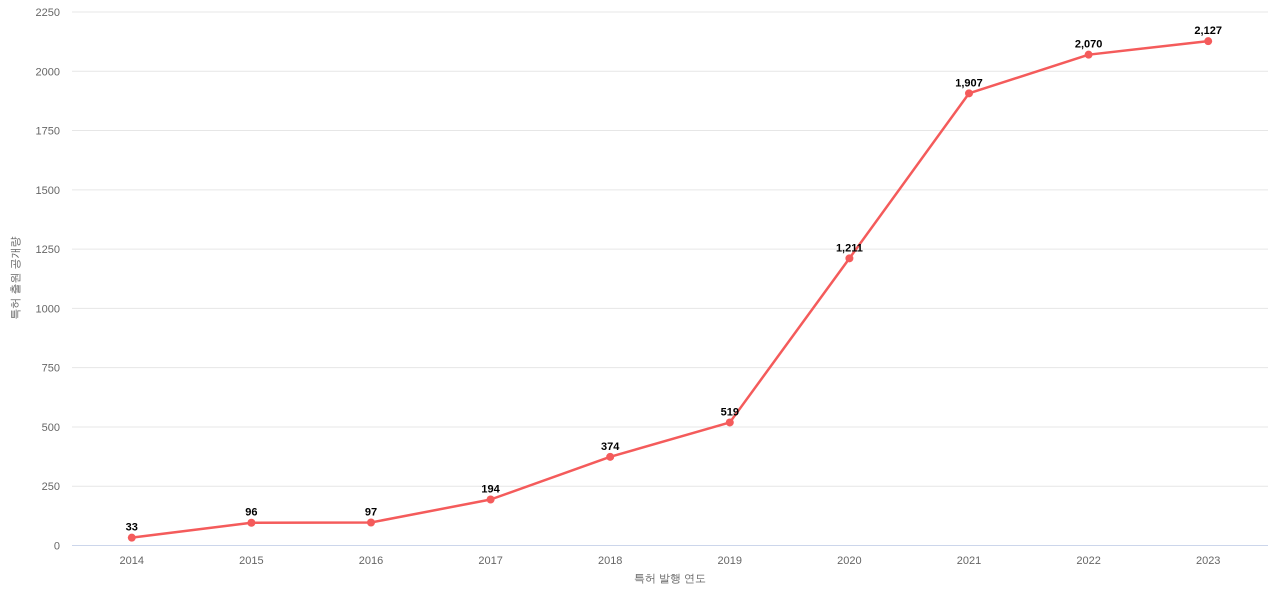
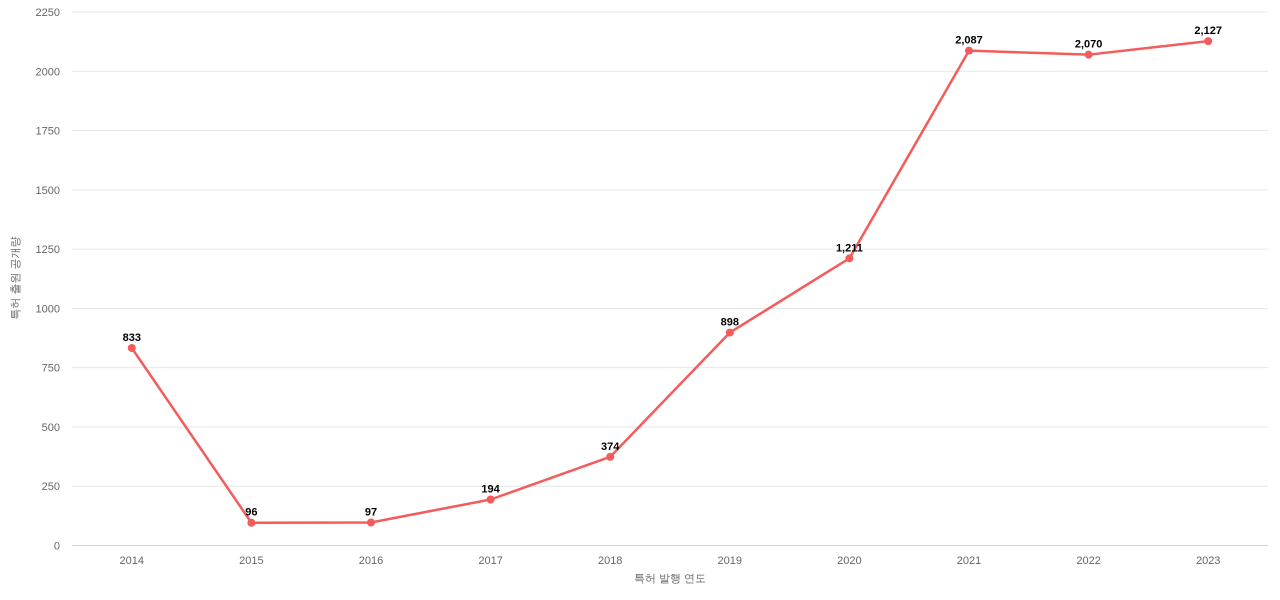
2014: 33 -> 833
2019: 519 -> 898
2021: 1,907 -> 2,087
